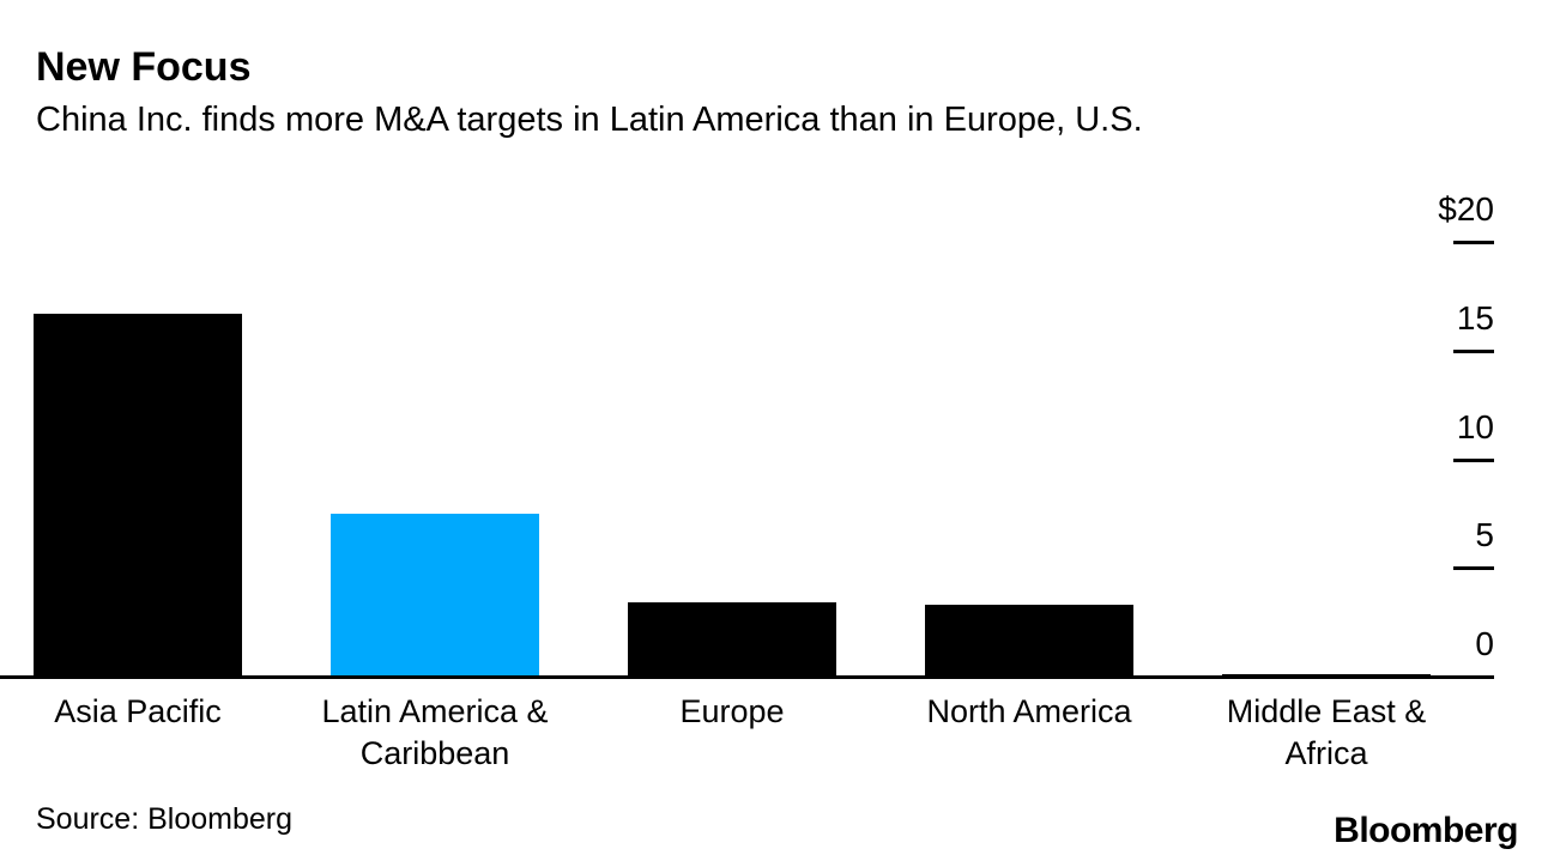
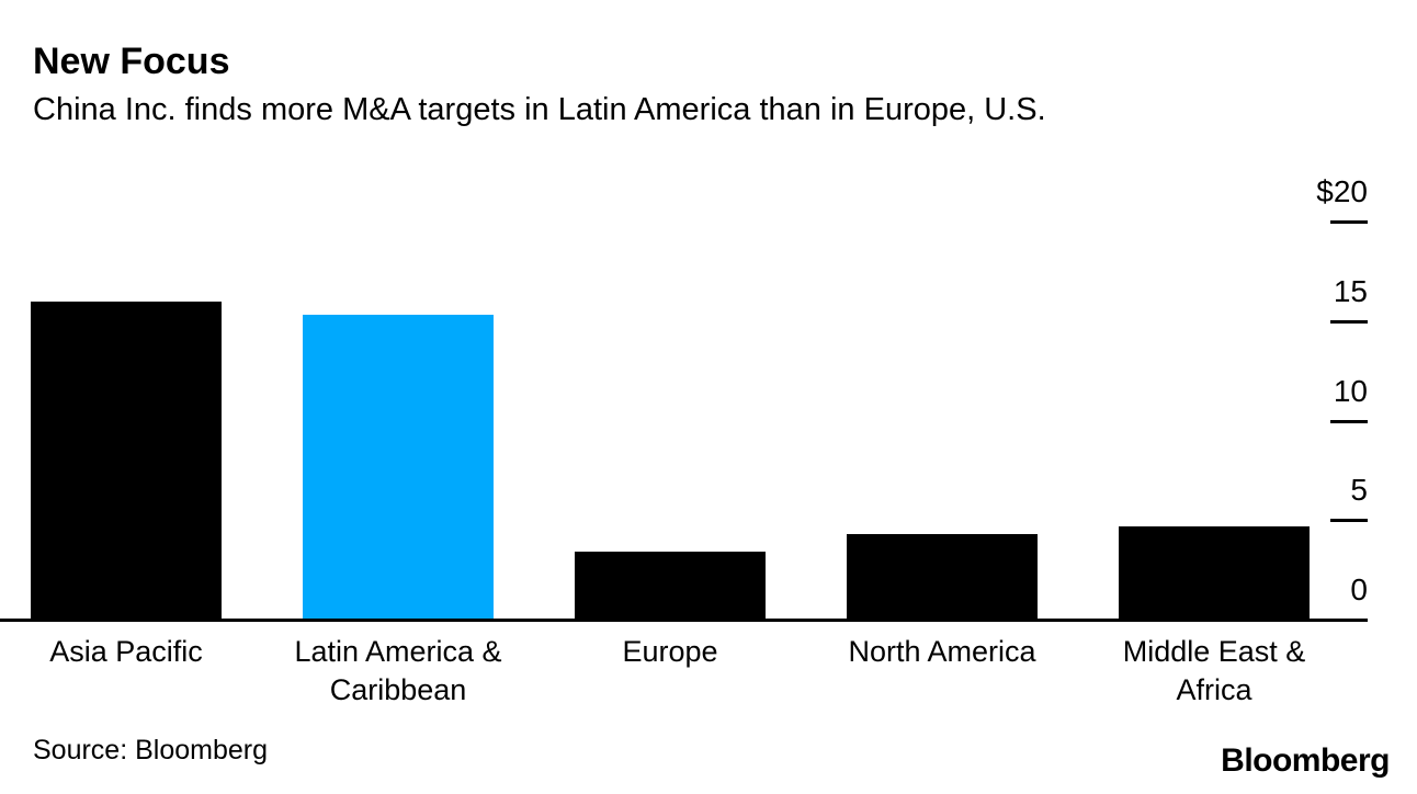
Asia Pacific: $16.8 -> $16.1
Latin America & Caribbean: $7.6 -> $15.4
North America: $3.4 -> $4.4
Middle East & Africa: $0.2 -> $4.8
